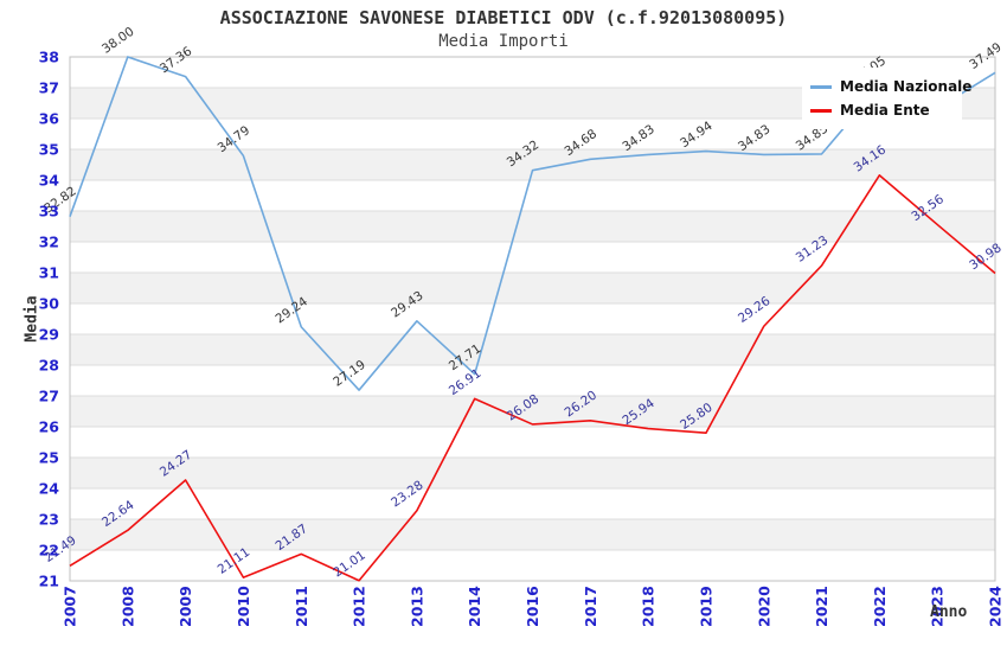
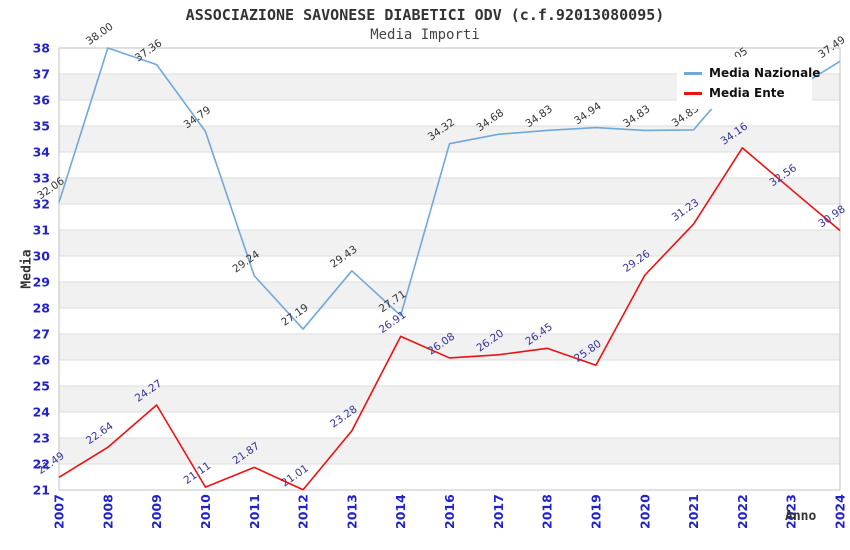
Media Nazionale/2007: 32.82 -> 32.06
Media Ente/2018: 25.94 -> 26.45
